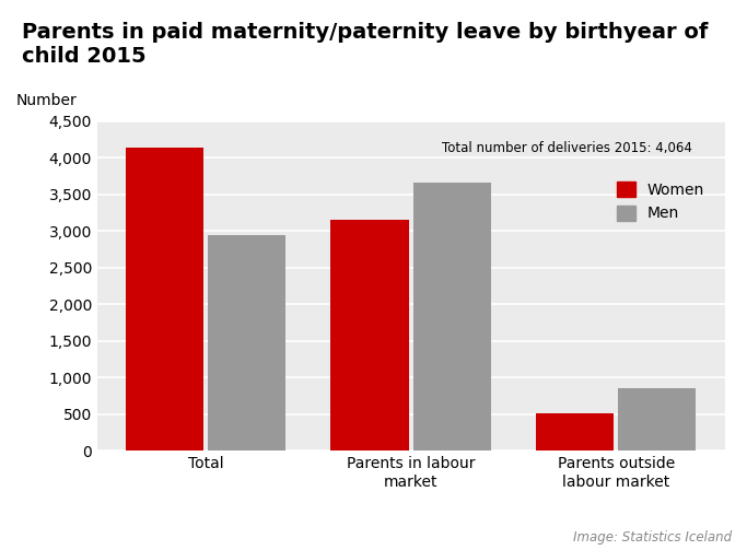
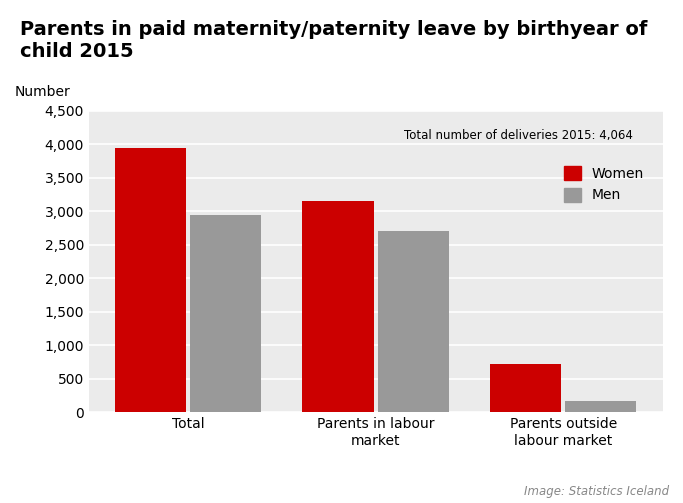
Women/Total: 4,140 -> 3,950
Men/Parents in labour market: 3,660 -> 2,700
Women/Parents outside labour market: 520 -> 730
Men/Parents outside labour market: 860 -> 180
